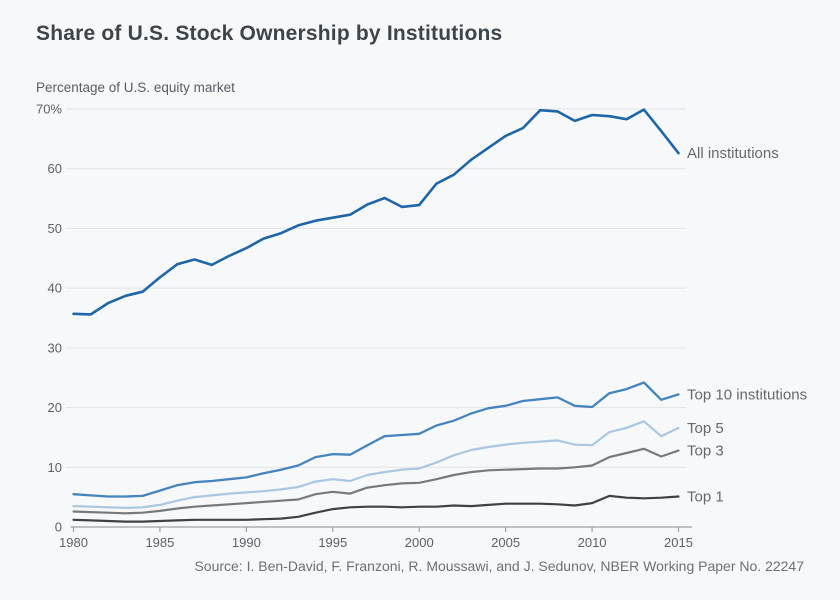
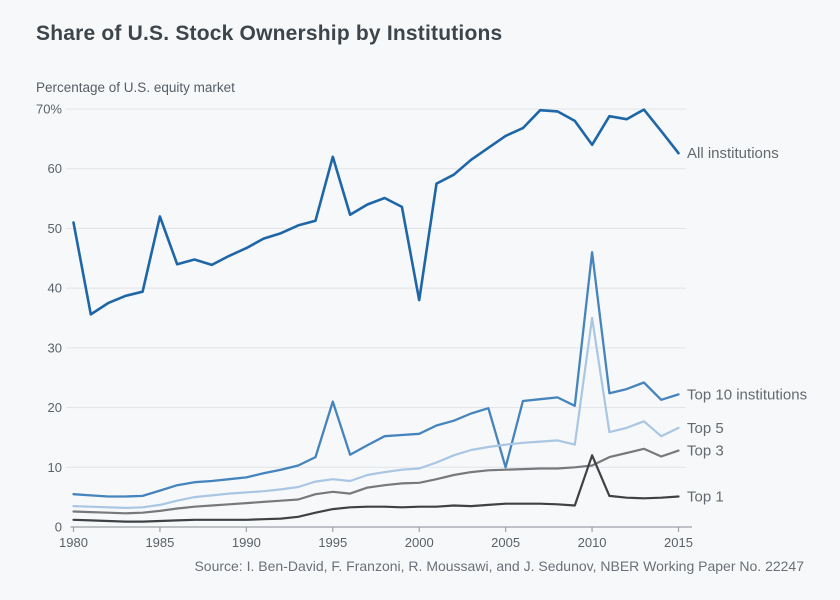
All institutions/1980: 36% -> 51%
All institutions/1985: 42% -> 52%
All institutions/1995: 52% -> 62%
Top 10 institutions/1995: 12% -> 21%
All institutions/2000: 54% -> 38%
Top 10 institutions/2005: 20% -> 10%
All institutions/2010: 69% -> 64%
Top 10 institutions/2010: 20% -> 46%
Top 5/2010: 14% -> 35%
Top 1/2010: 4% -> 12%
